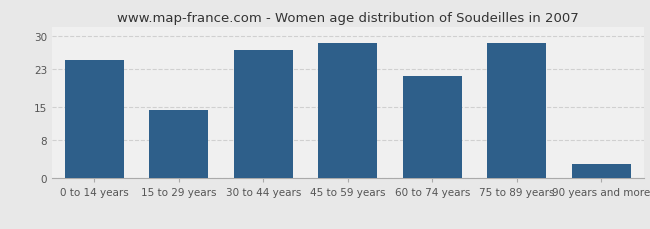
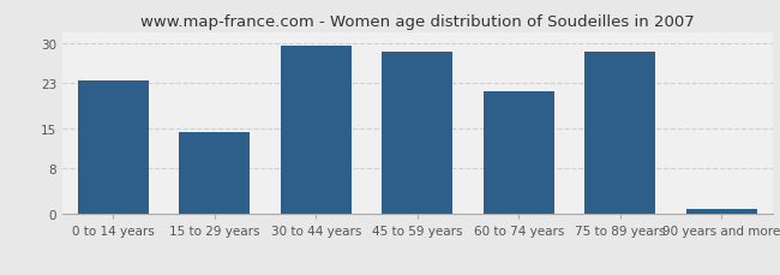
0 to 14 years: 25.0 -> 23.5
30 to 44 years: 27.0 -> 29.5
90 years and more: 3.0 -> 1.0
